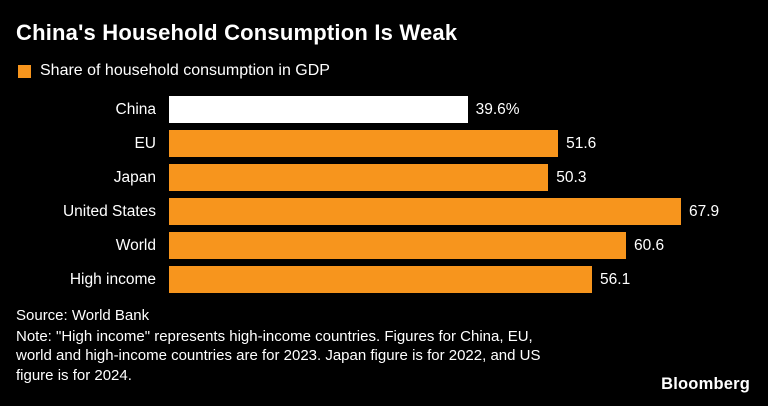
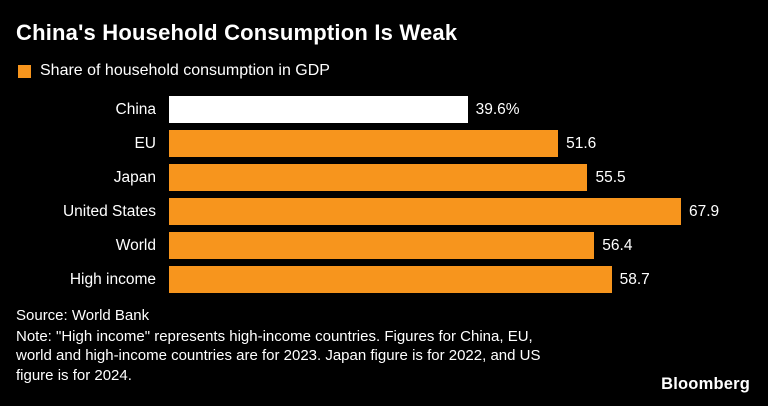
Japan: 50.3 -> 55.5
World: 60.6 -> 56.4
High income: 56.1 -> 58.7
